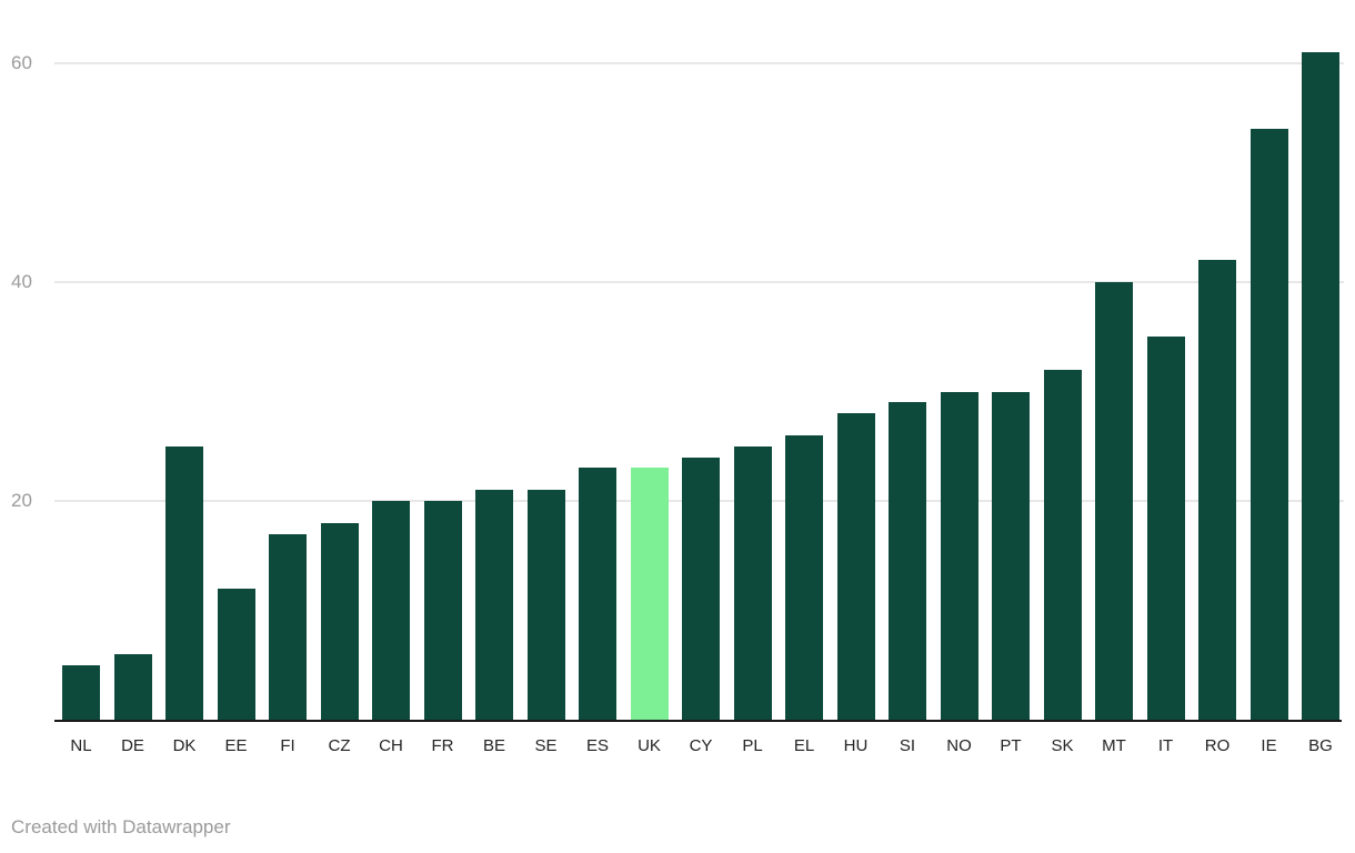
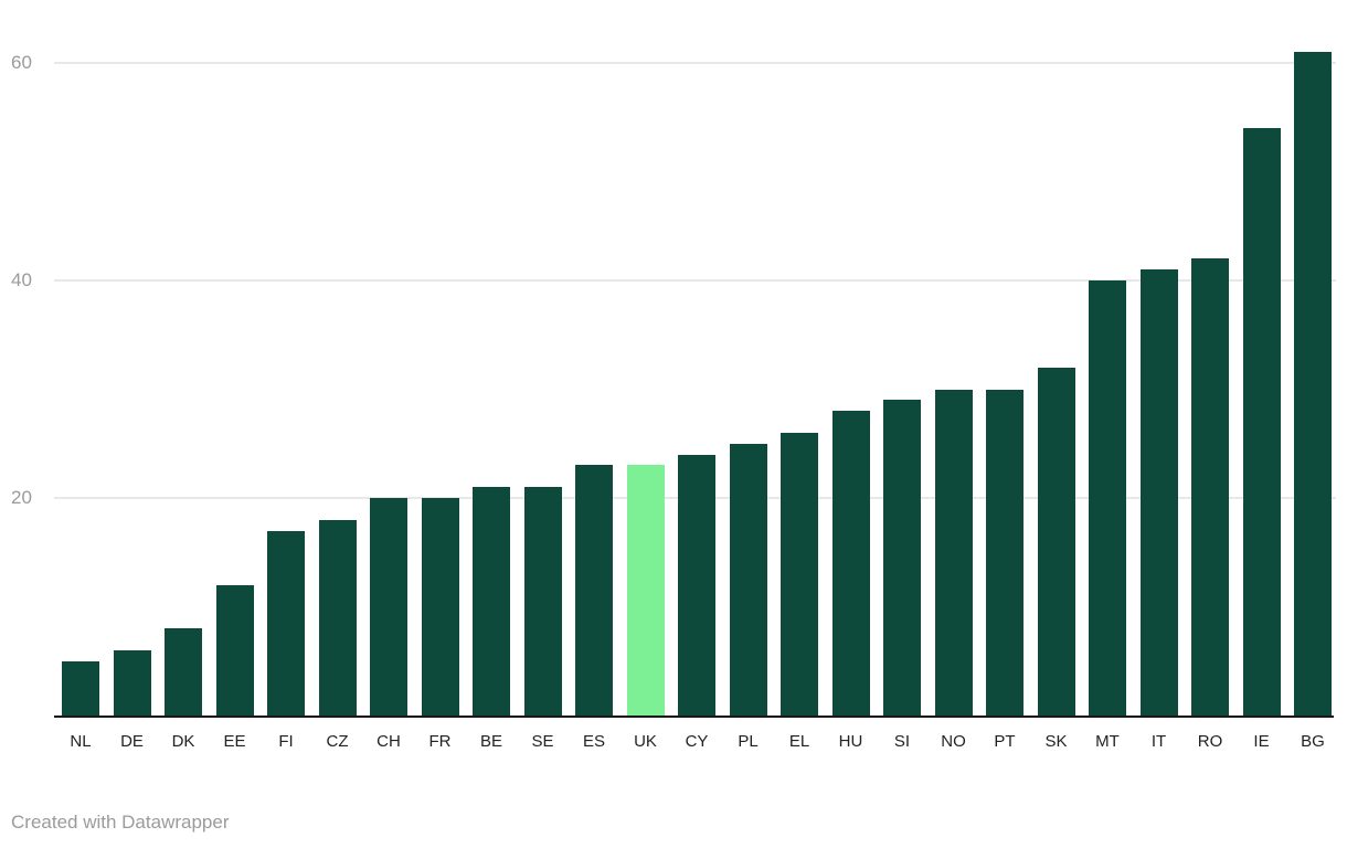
DK: 25 -> 8
IT: 35 -> 41
